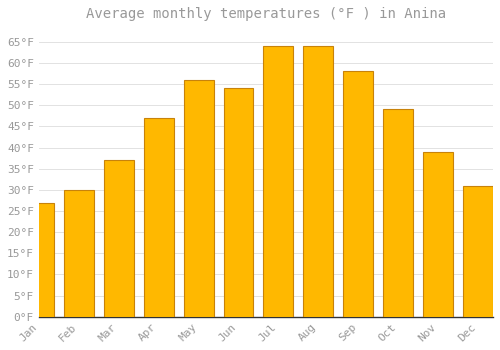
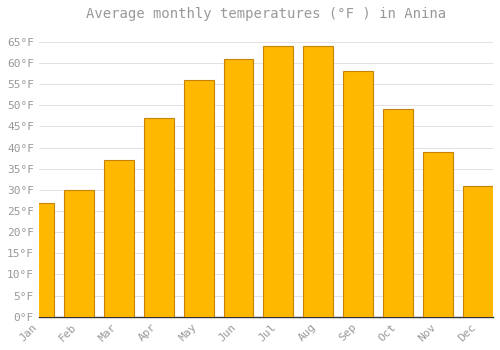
Jun: 54°F -> 61°F
